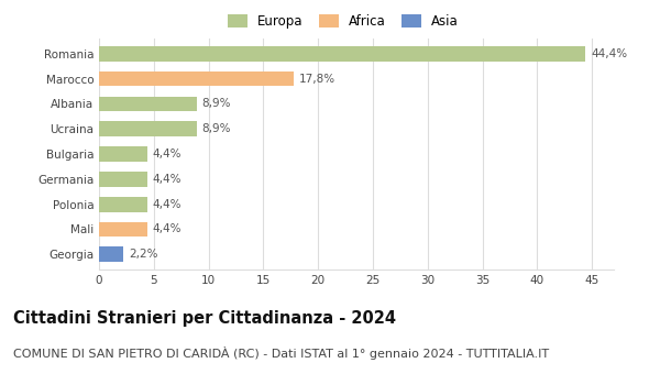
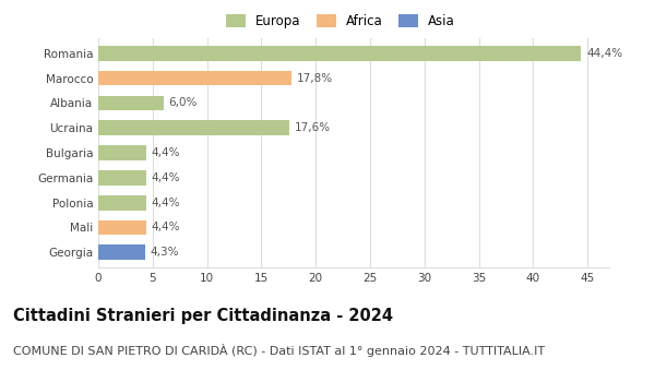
Albania: 8,9% -> 6,0%
Ucraina: 8,9% -> 17,6%
Georgia: 2,2% -> 4,3%
